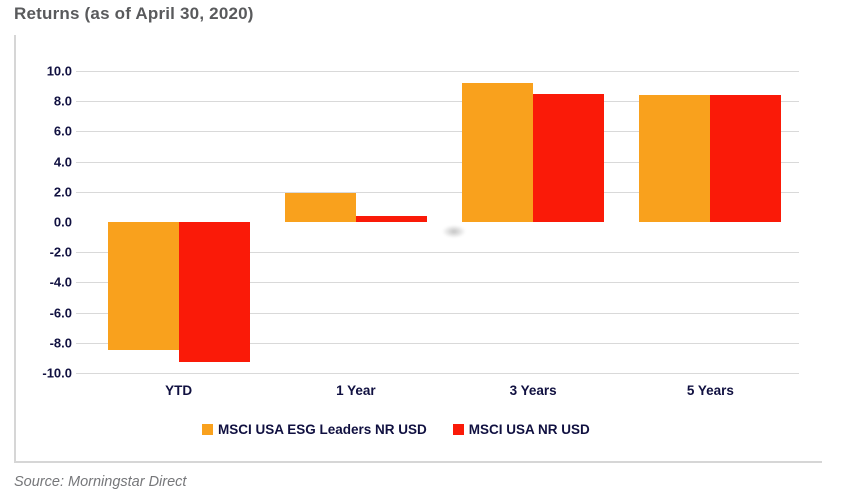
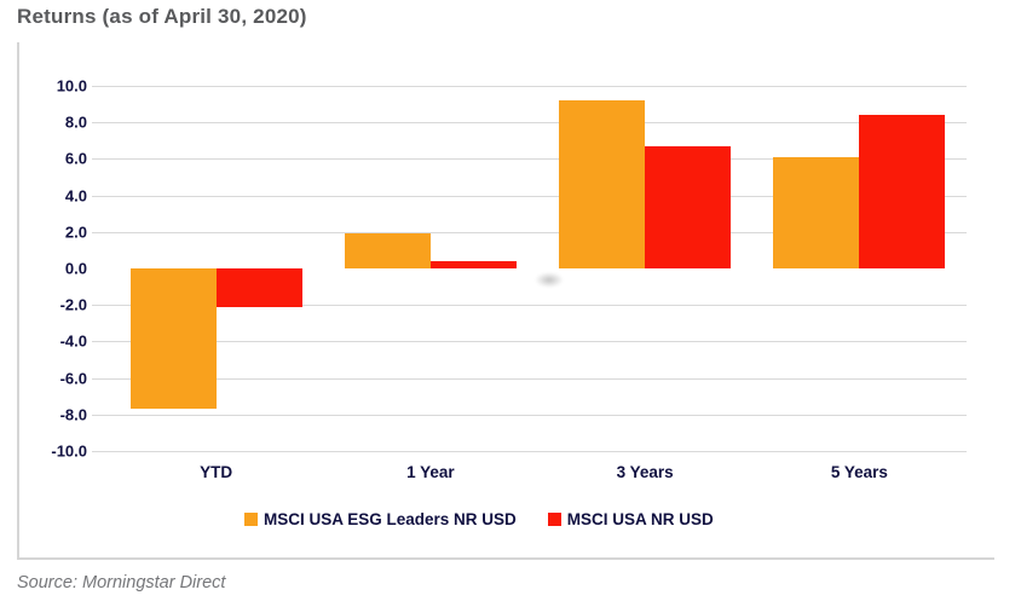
MSCI USA ESG Leaders NR USD/YTD: -8.5 -> -7.7
MSCI USA NR USD/YTD: -9.3 -> -2.1
MSCI USA NR USD/3 Years: 8.5 -> 6.7
MSCI USA ESG Leaders NR USD/5 Years: 8.4 -> 6.1
